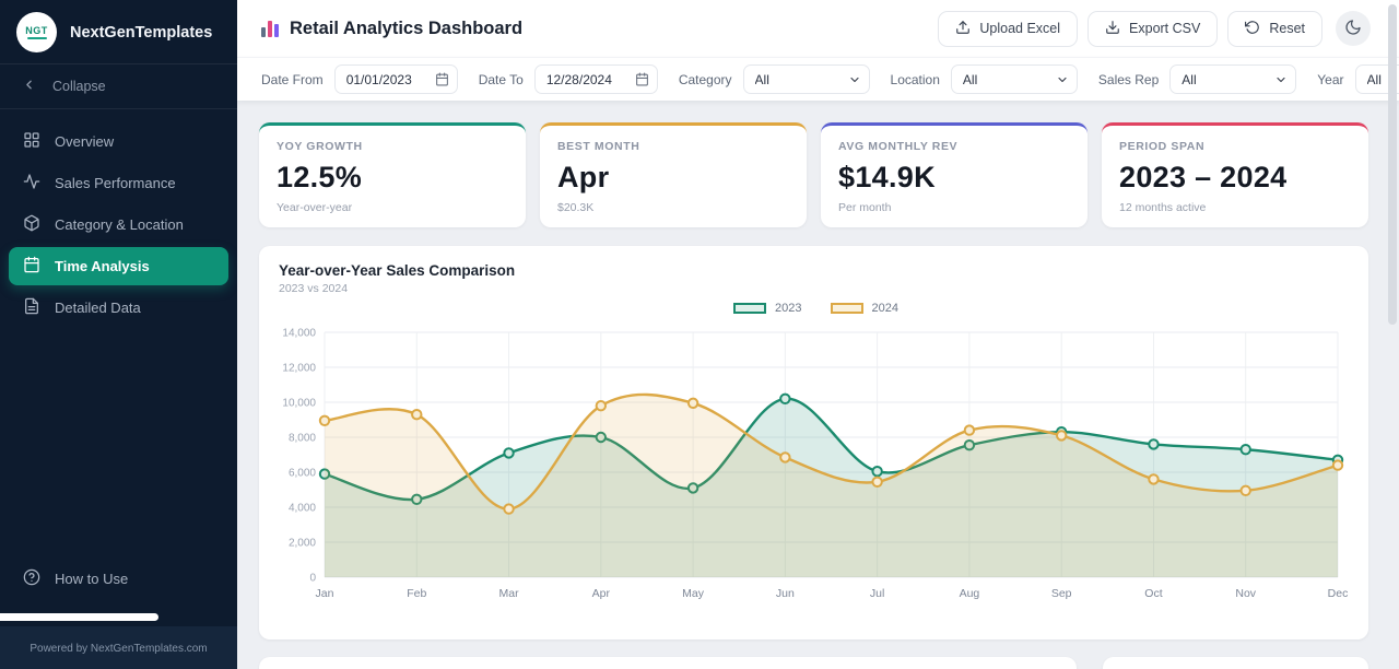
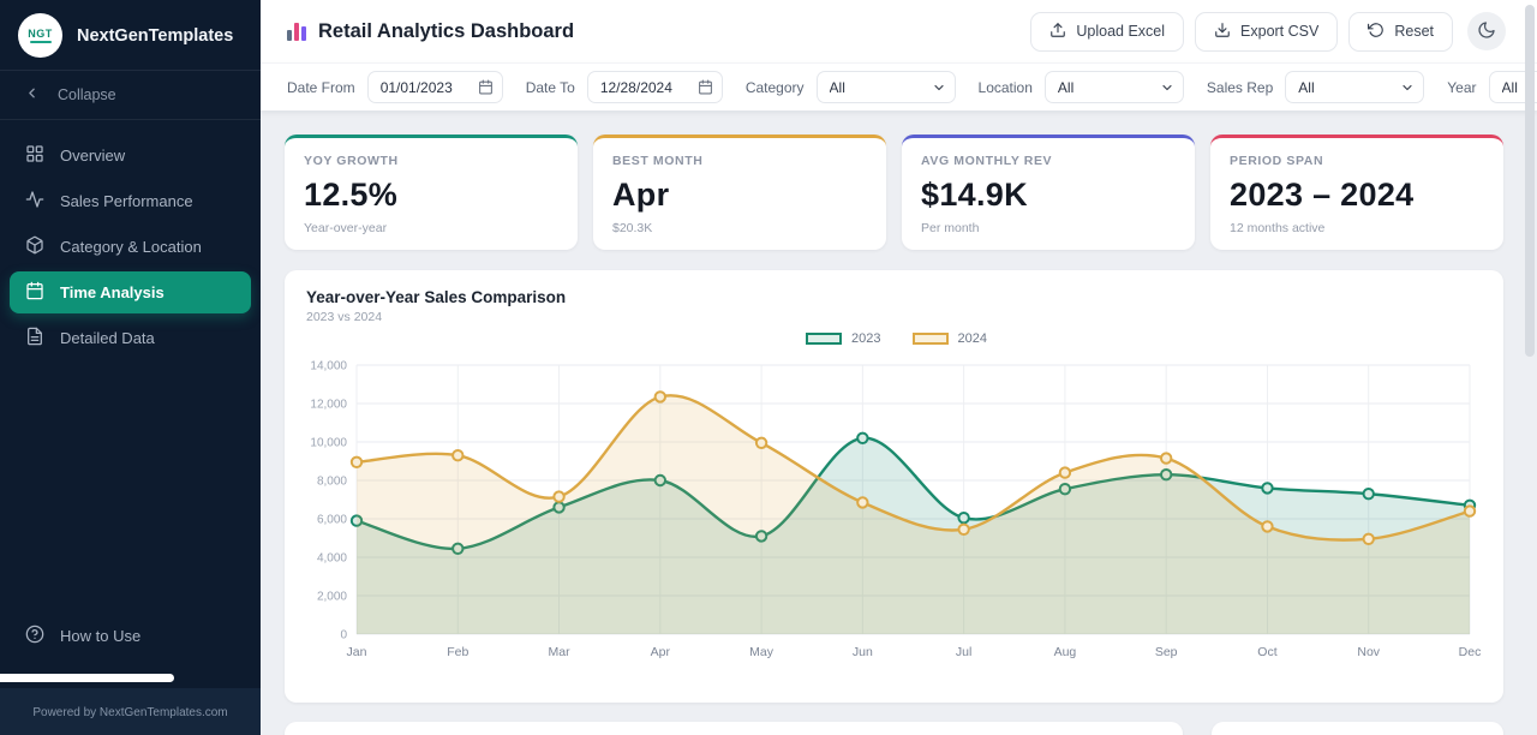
2023/Mar: 7100 -> 6600
2024/Mar: 3900 -> 7200
2024/Apr: 9800 -> 12400
2024/Sep: 8100 -> 9200
